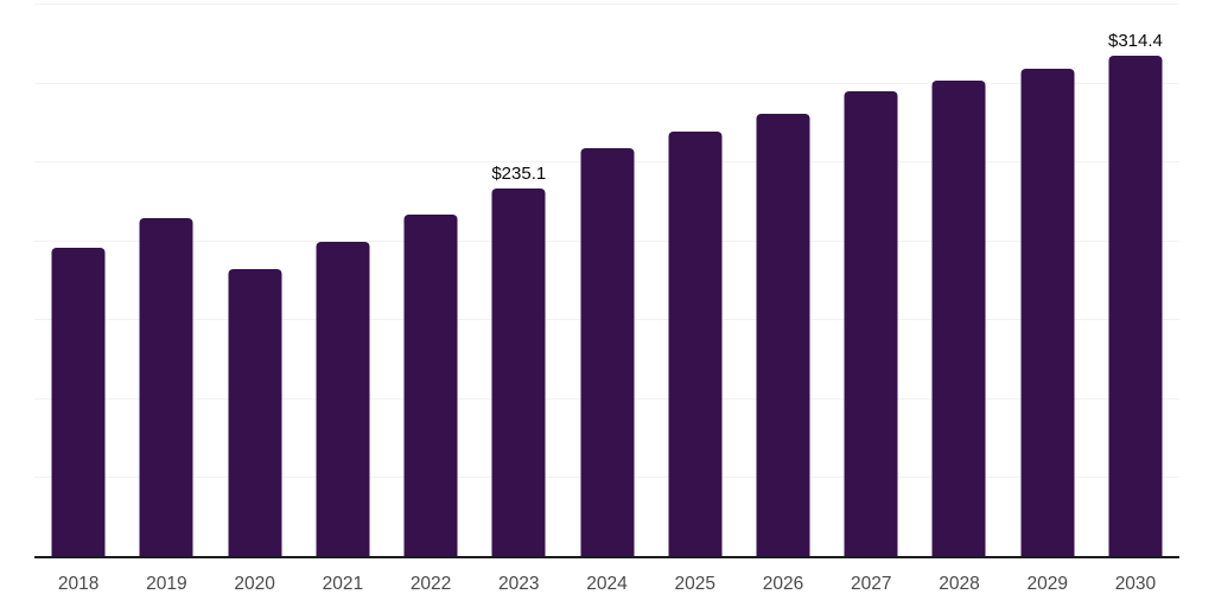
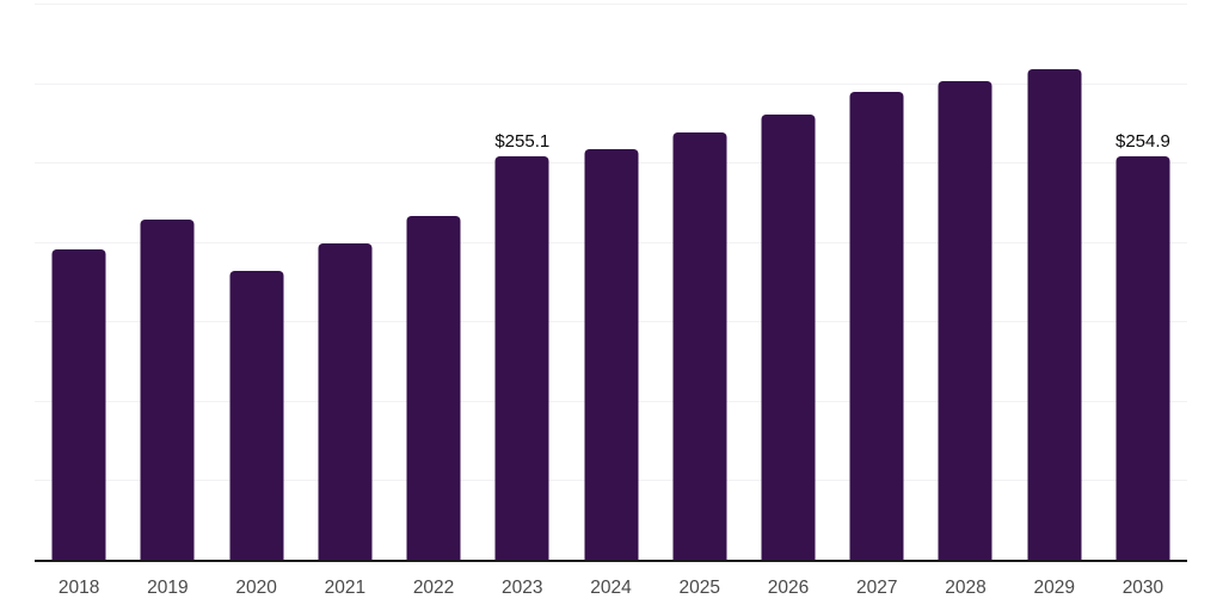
2023: $235.1 -> $255.1
2030: $314.4 -> $254.9
